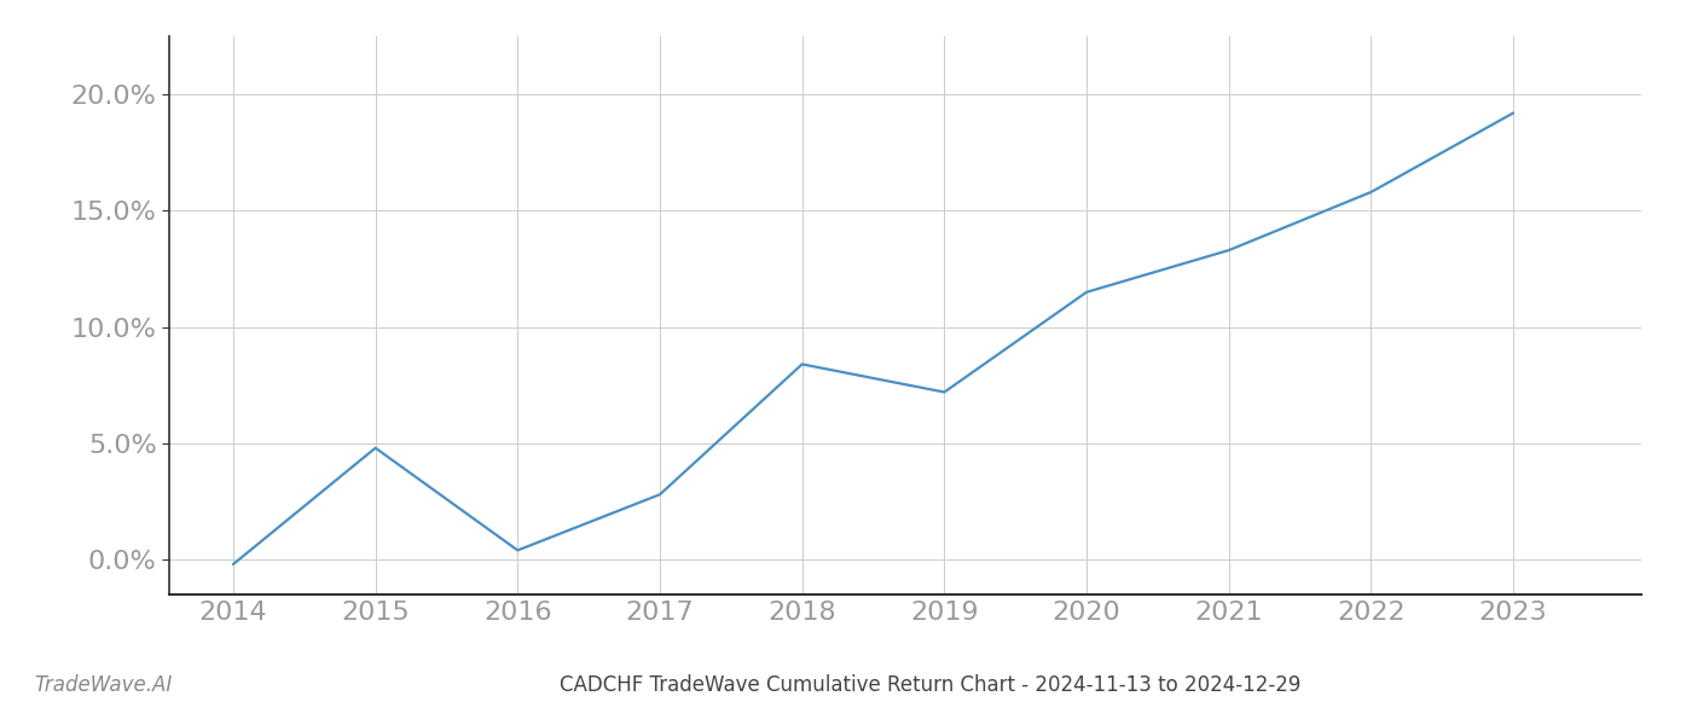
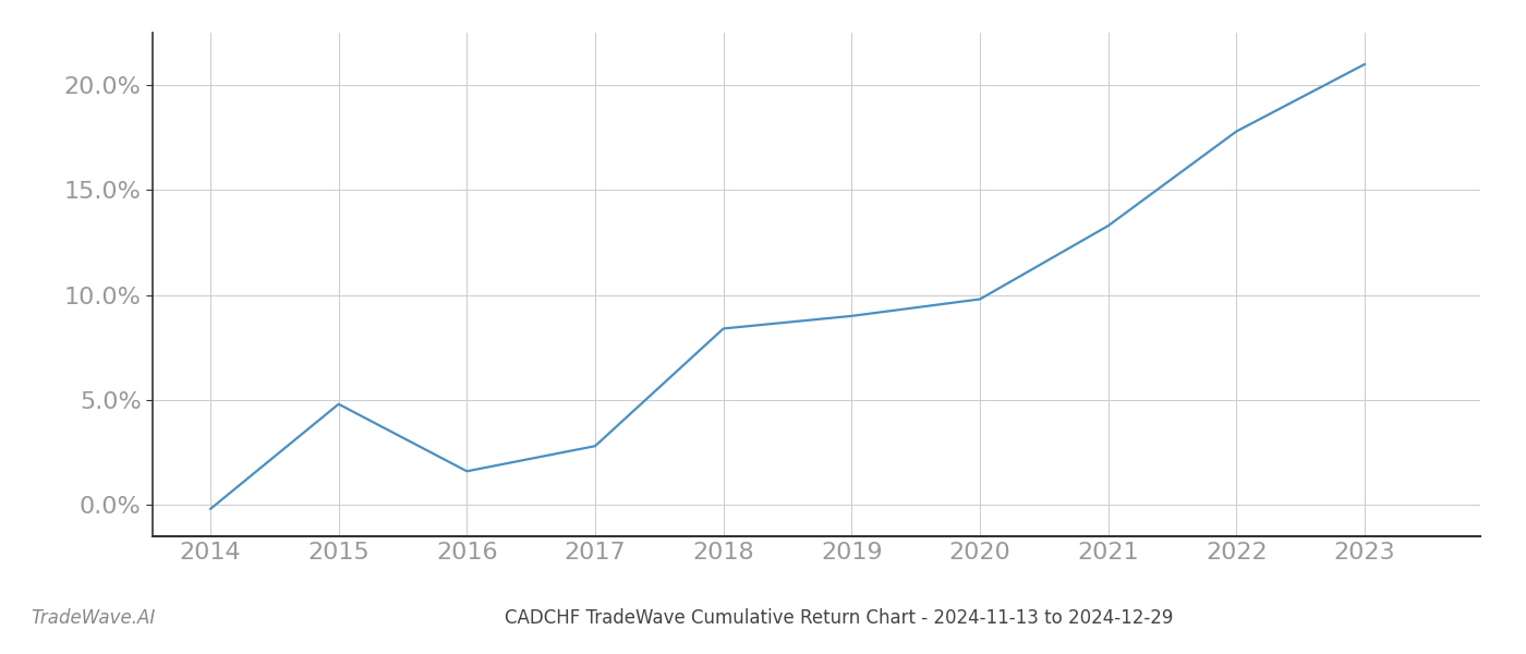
2016: 0.4% -> 1.6%
2019: 7.2% -> 9.0%
2020: 11.5% -> 9.8%
2022: 15.8% -> 17.8%
2023: 19.2% -> 21.0%
